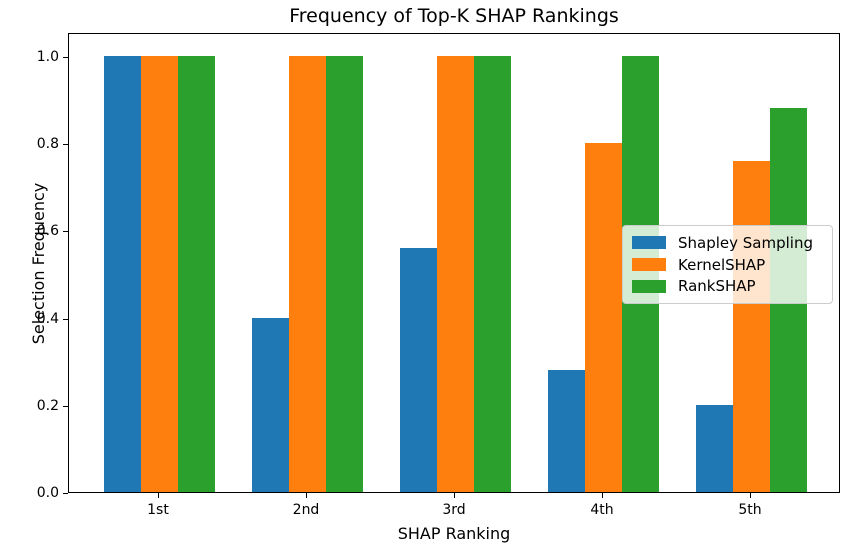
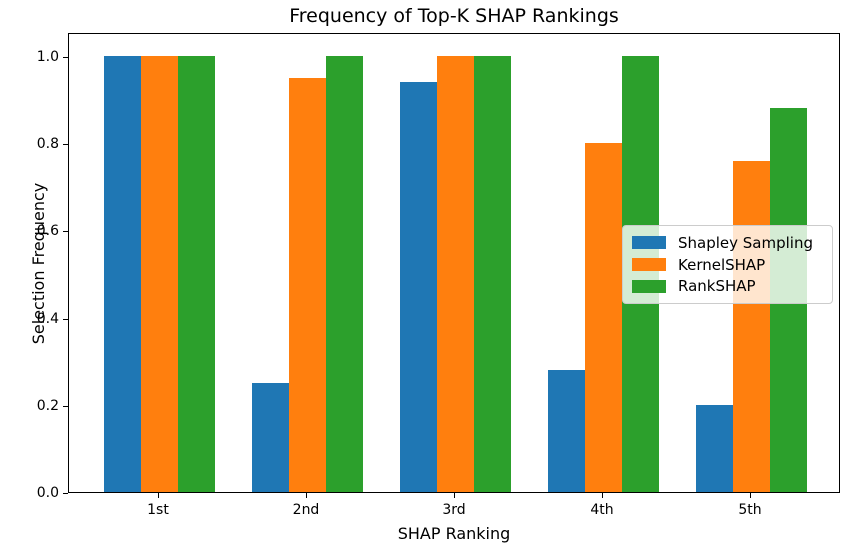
Shapley Sampling/2nd: 0.40 -> 0.25
KernelSHAP/2nd: 1.00 -> 0.95
Shapley Sampling/3rd: 0.56 -> 0.94
